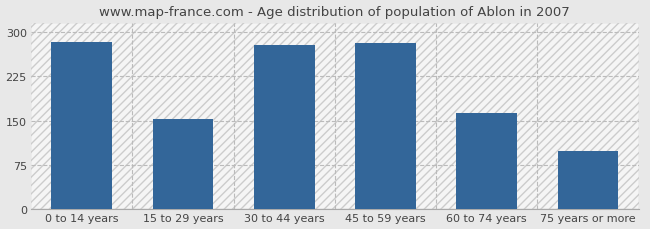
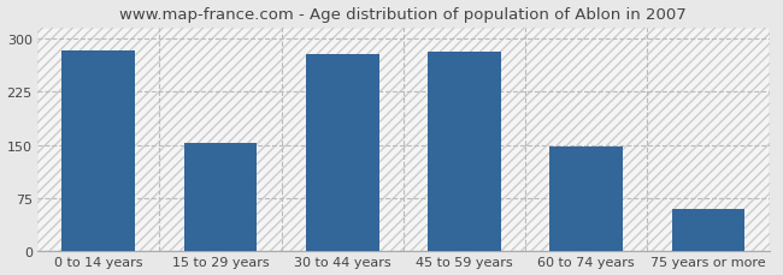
60 to 74 years: 162 -> 147
75 years or more: 98 -> 60
